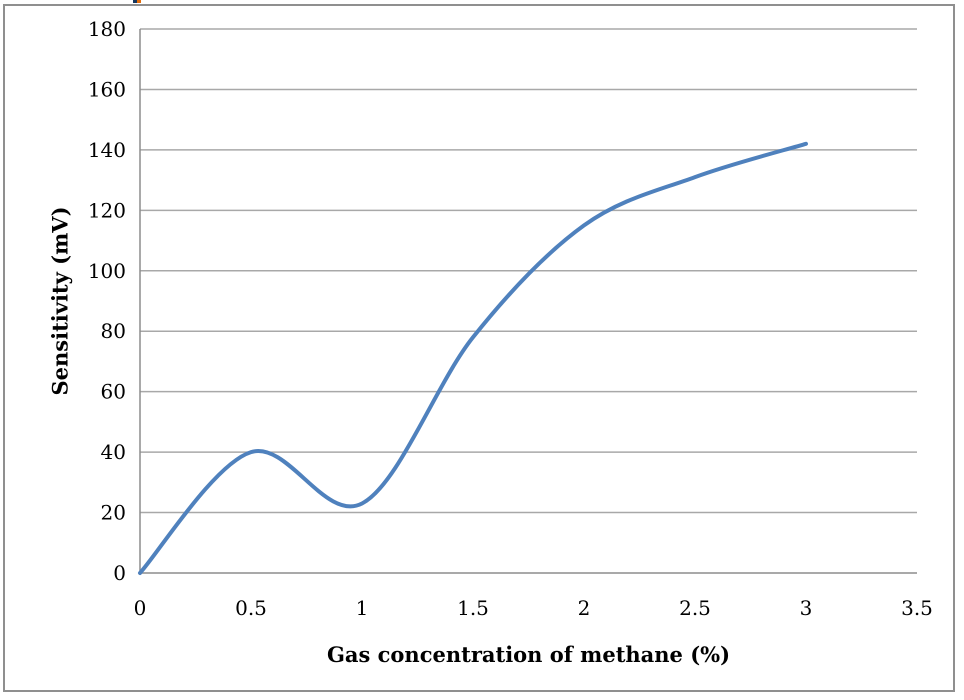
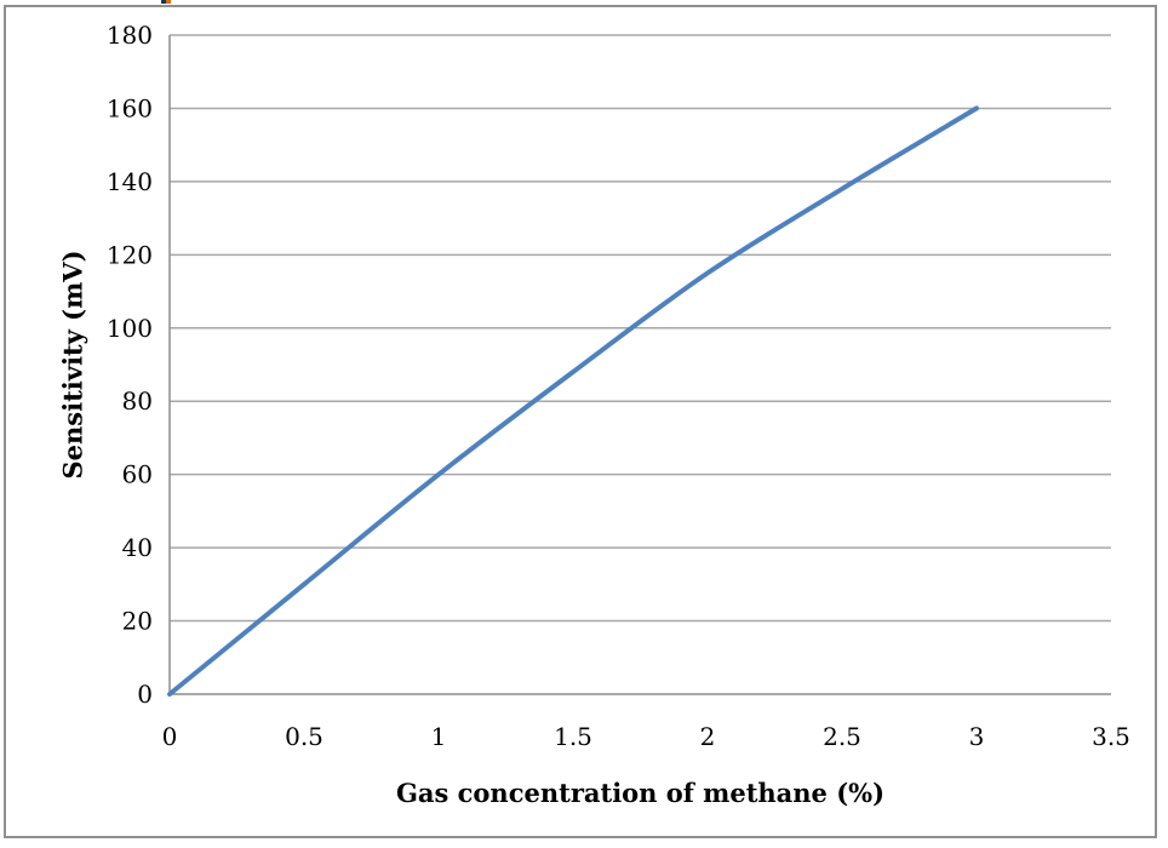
0.5: 40 -> 30
1: 23 -> 60
1.5: 78 -> 88
2.5: 131 -> 138
3: 142 -> 160
